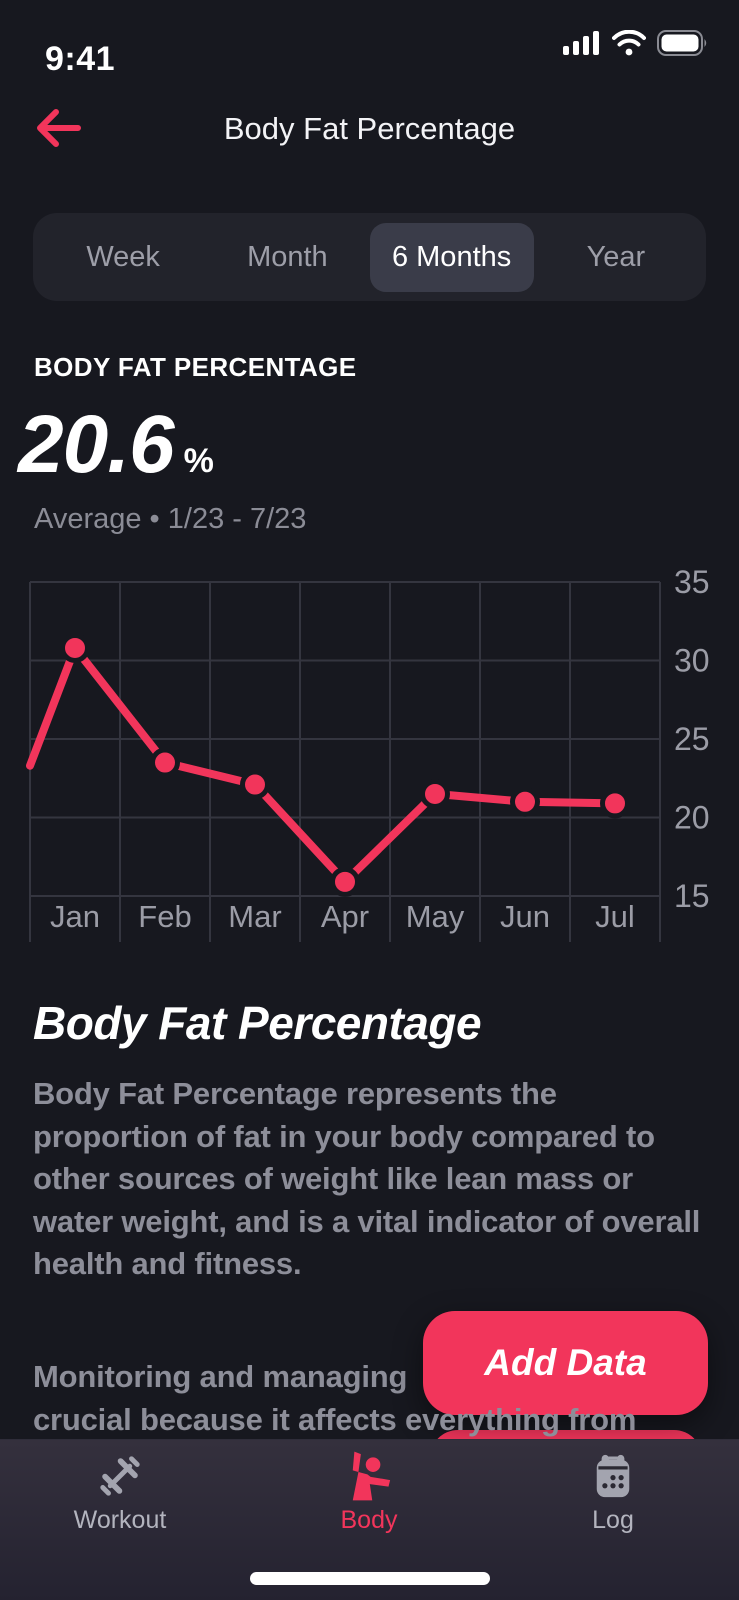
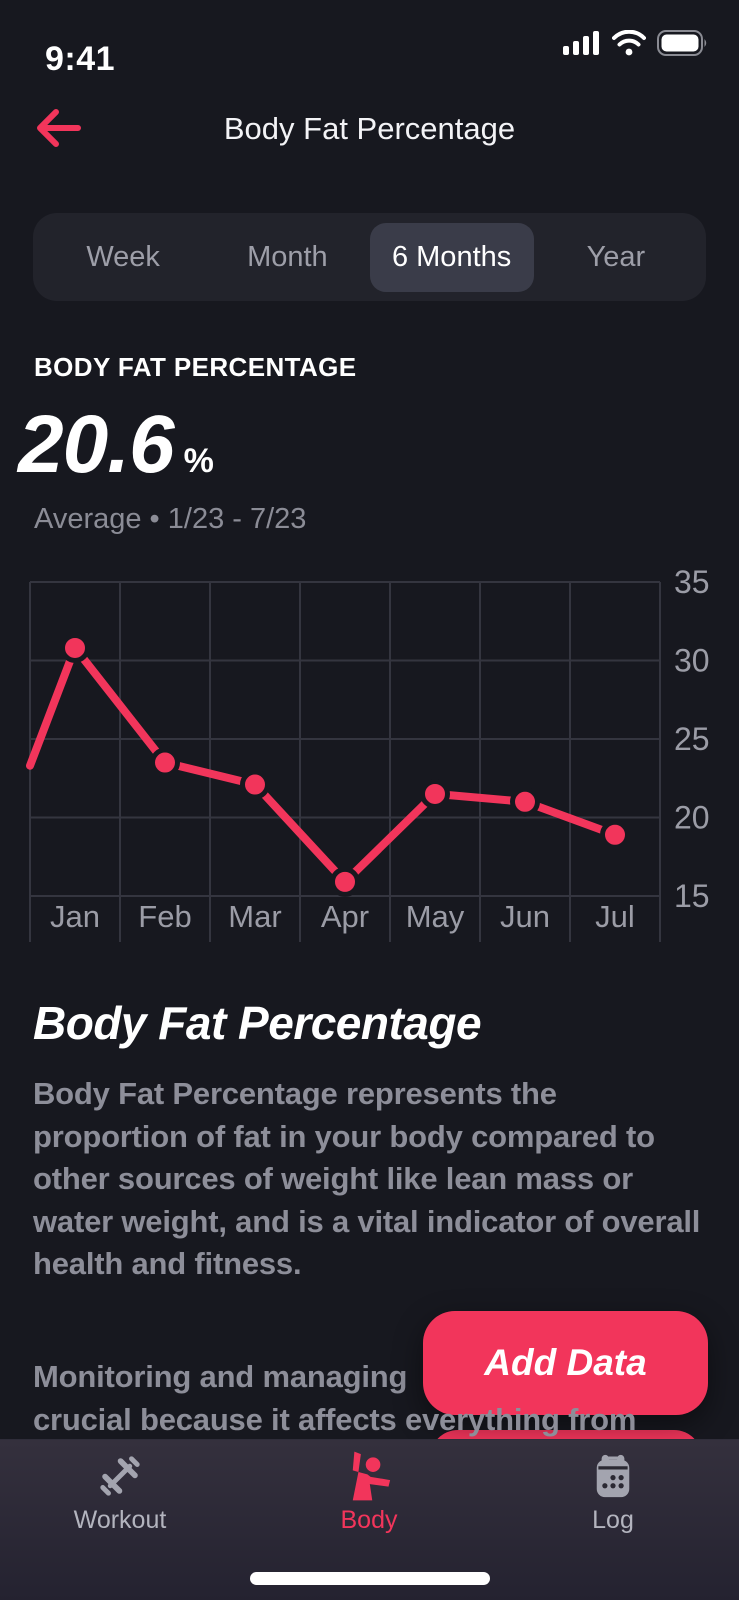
Jul: 20.9 -> 18.9
